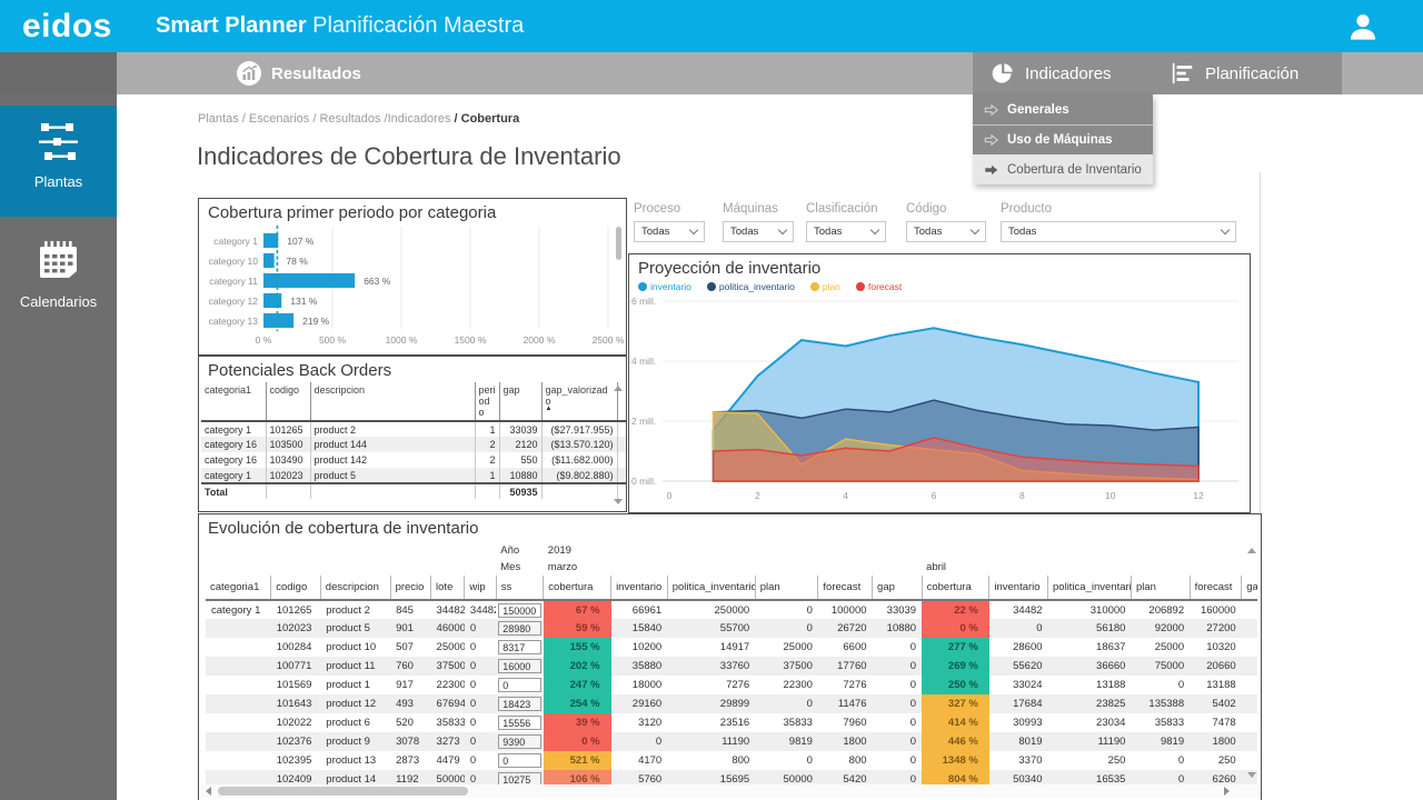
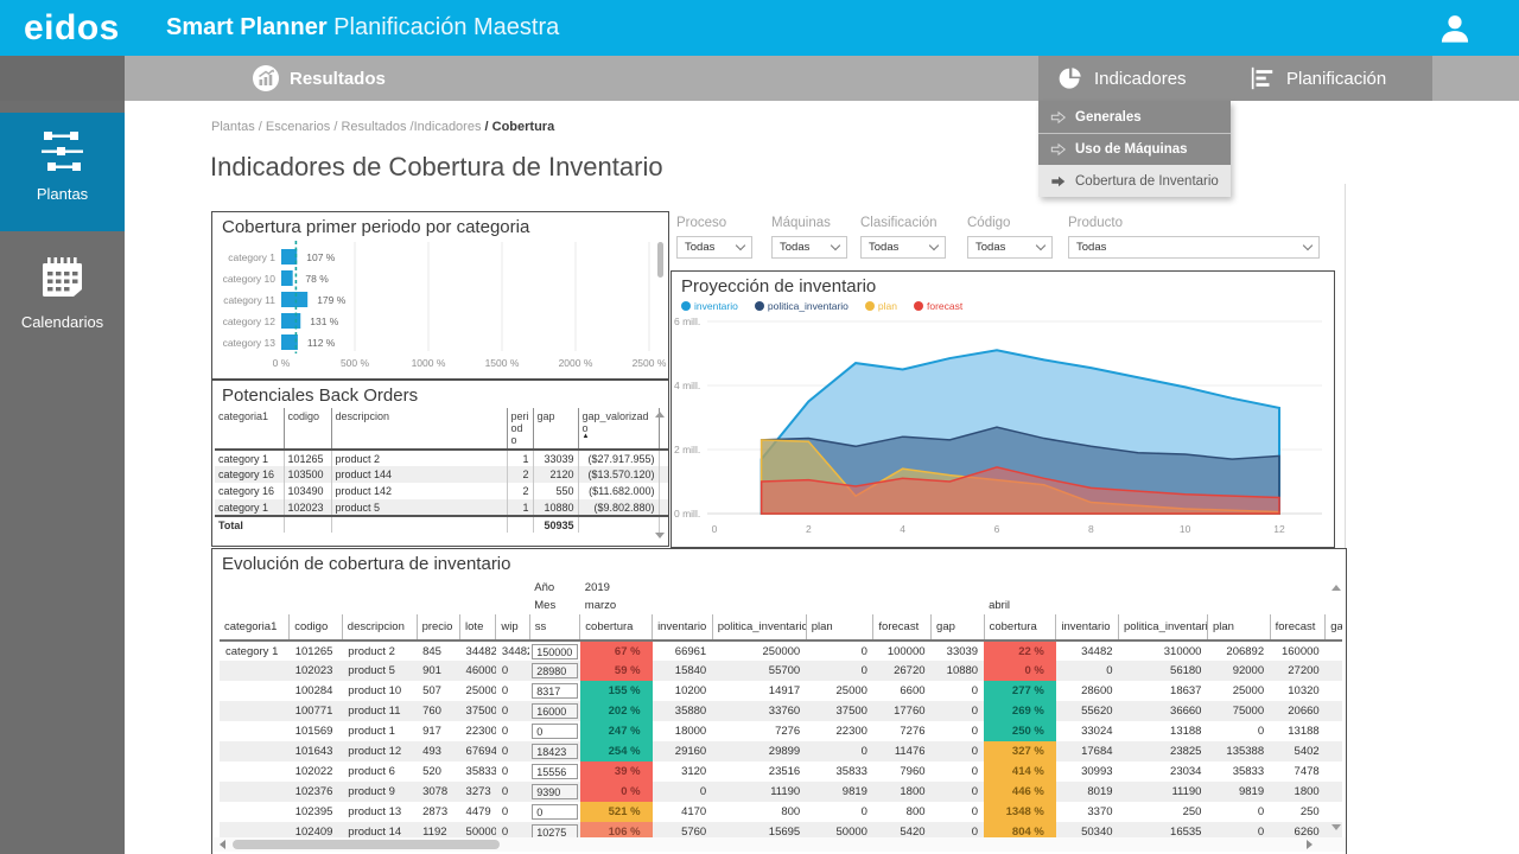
Cobertura primer periodo por categoria/category 11: 663 -> 179
Cobertura primer periodo por categoria/category 13: 219 -> 112
